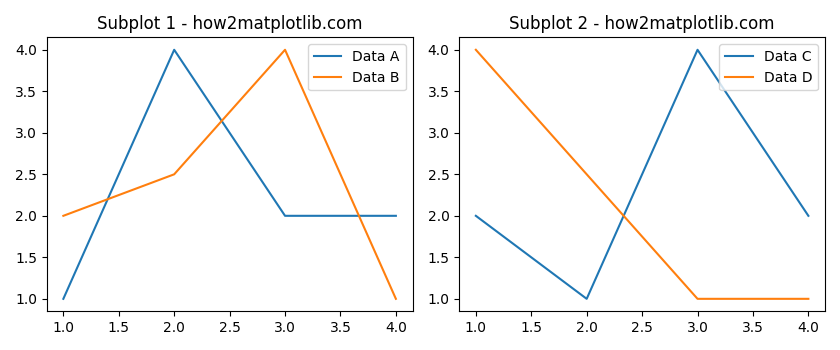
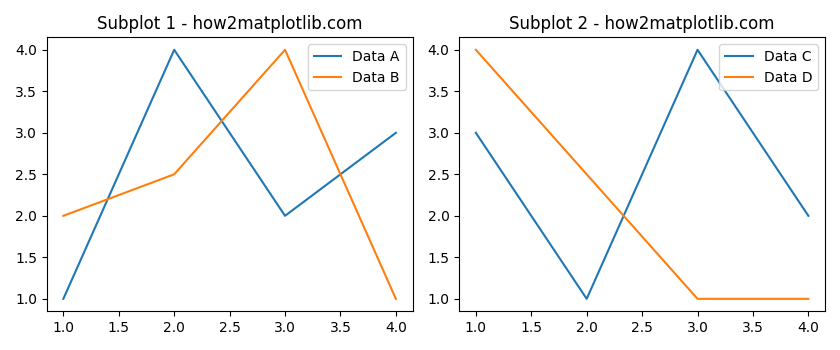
Subplot 1 - how2matplotlib.com/Data A/4.0: 2 -> 3
Subplot 2 - how2matplotlib.com/Data C/1.0: 2 -> 3
